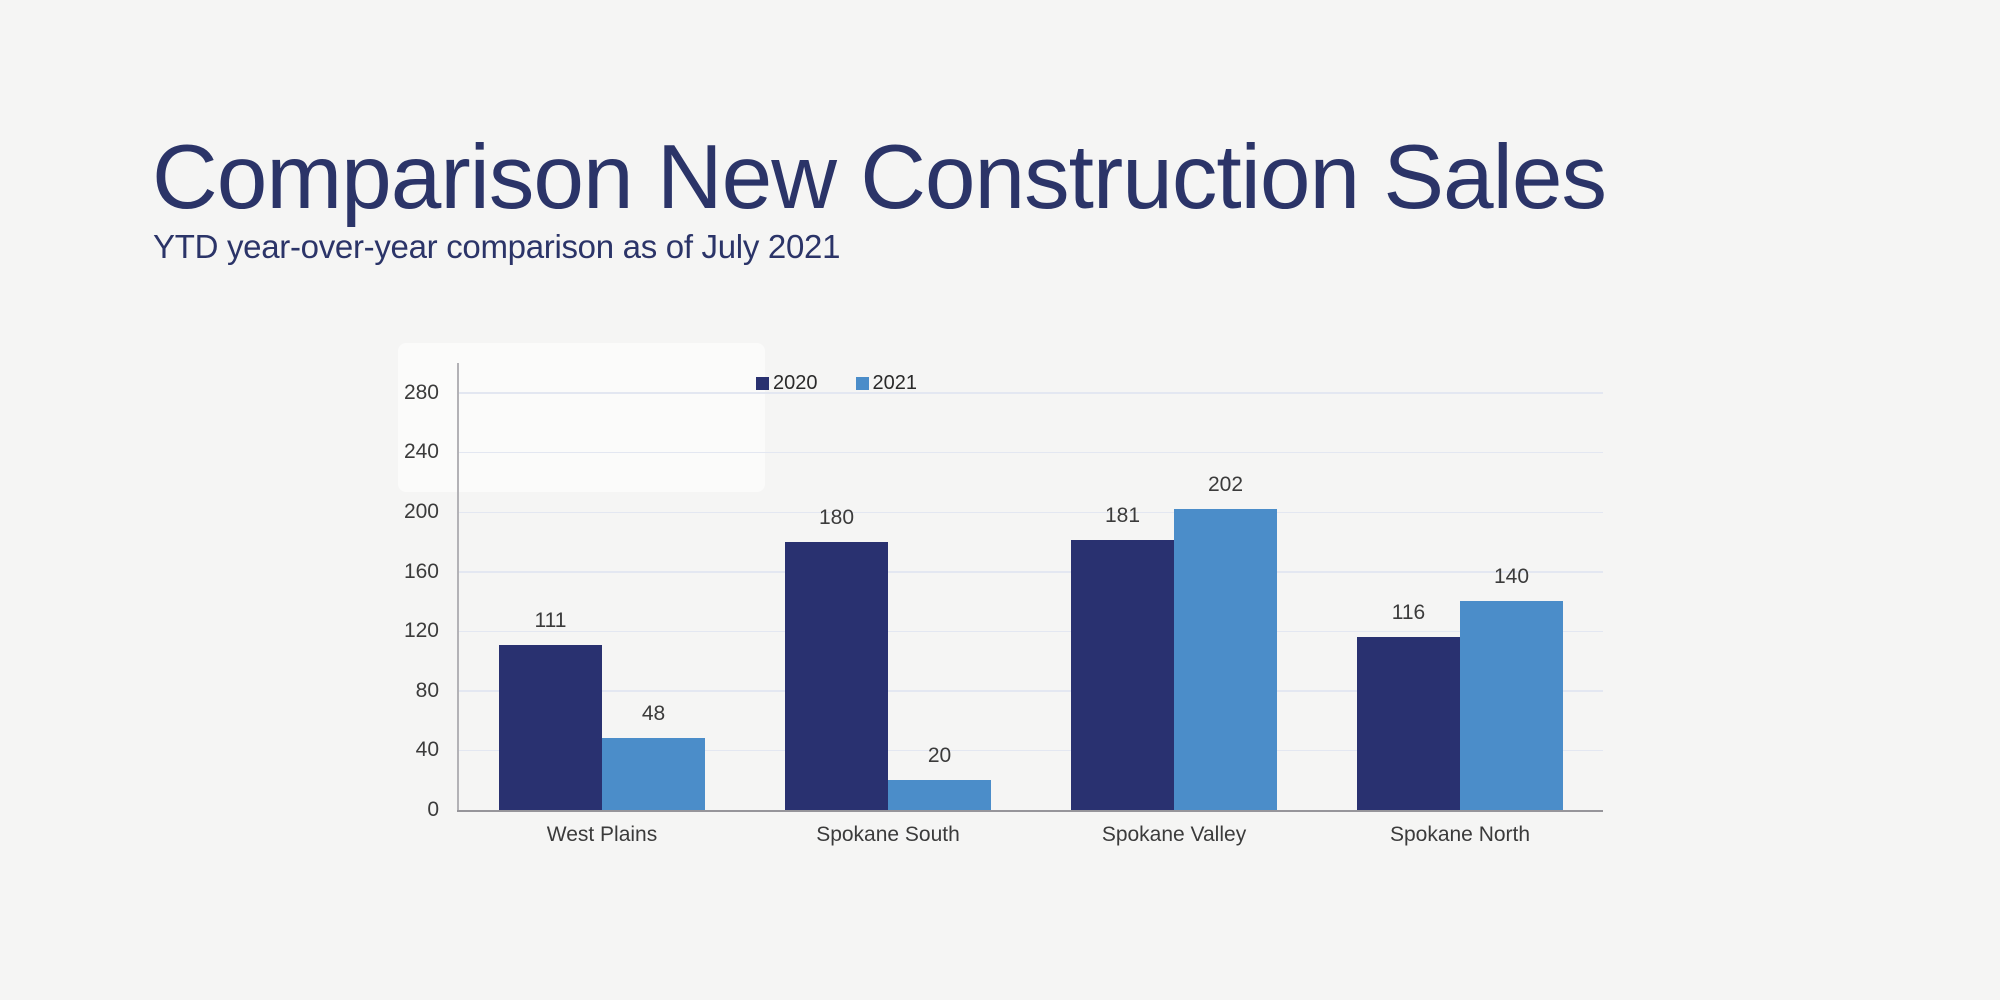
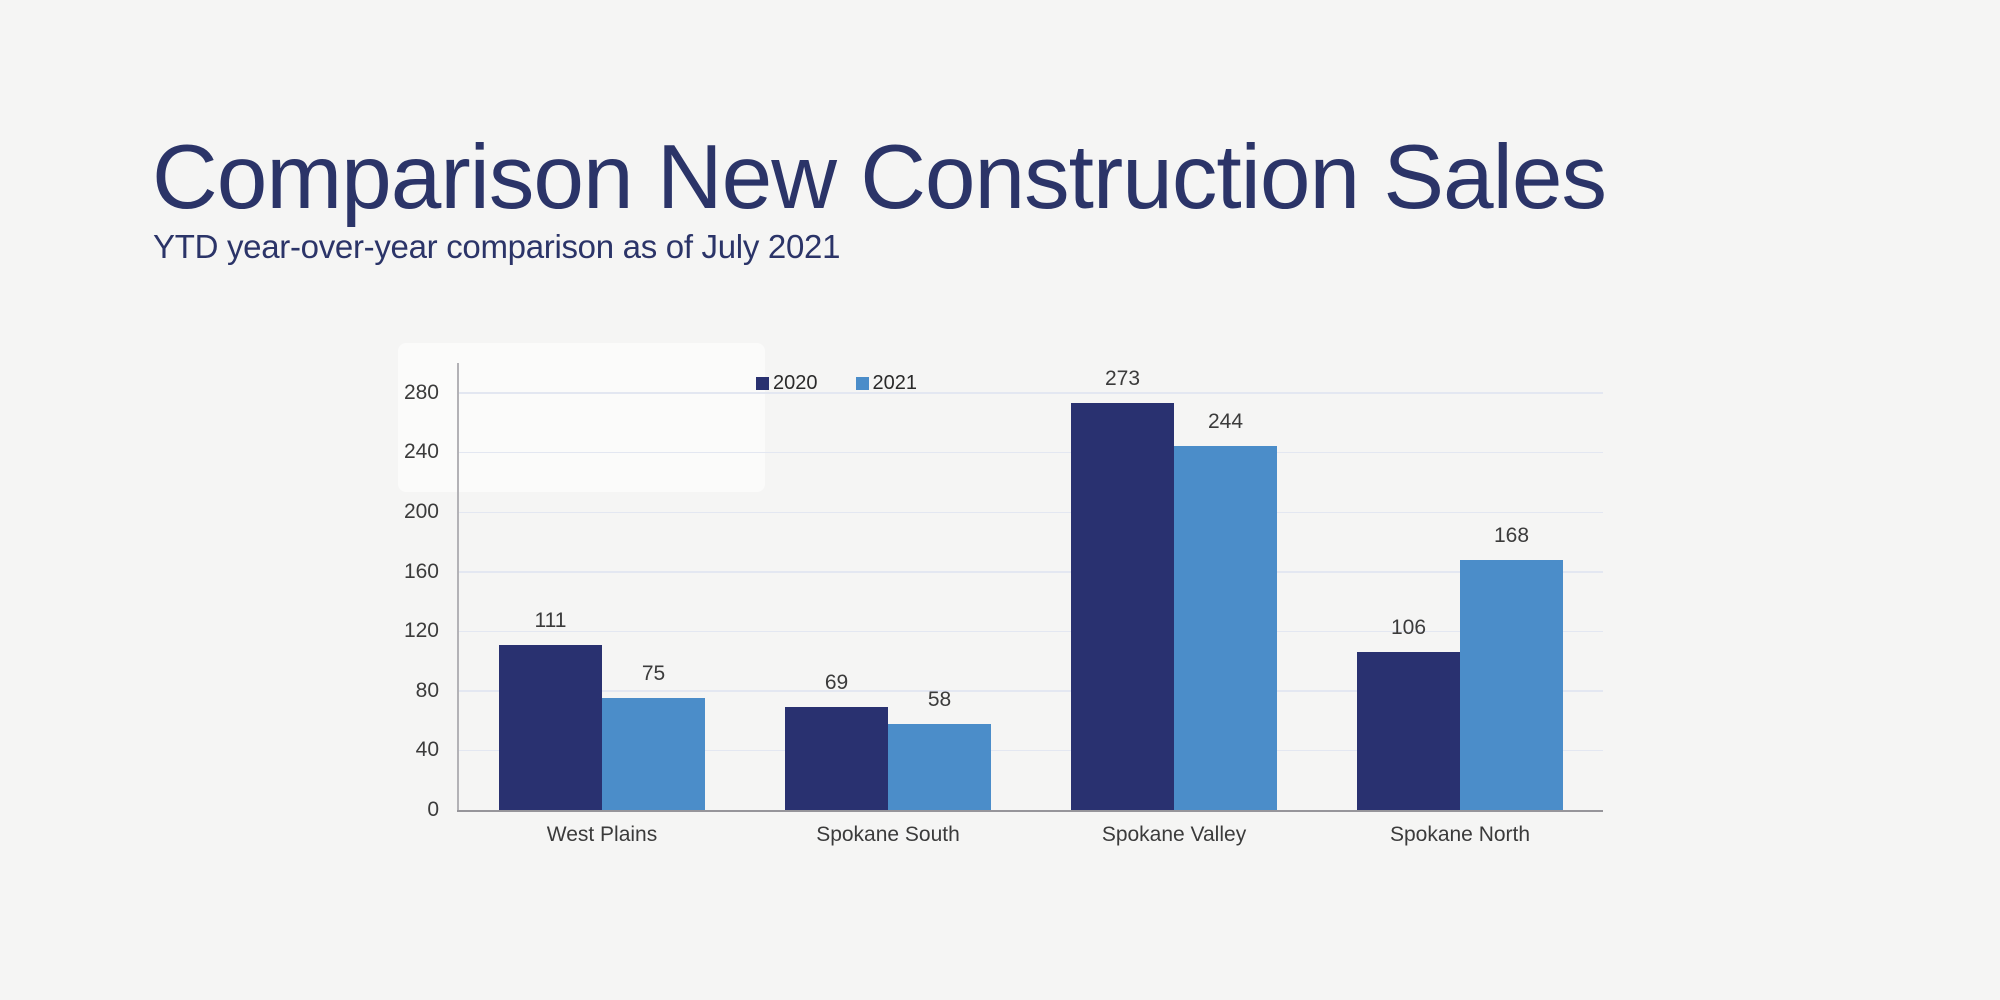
2021/West Plains: 48 -> 75
2020/Spokane South: 180 -> 69
2021/Spokane South: 20 -> 58
2020/Spokane Valley: 181 -> 273
2021/Spokane Valley: 202 -> 244
2020/Spokane North: 116 -> 106
2021/Spokane North: 140 -> 168
